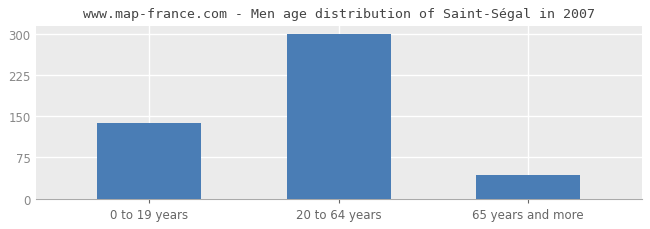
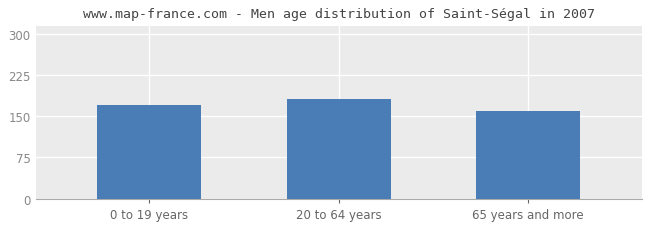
0 to 19 years: 137 -> 170
20 to 64 years: 300 -> 182
65 years and more: 43 -> 160
